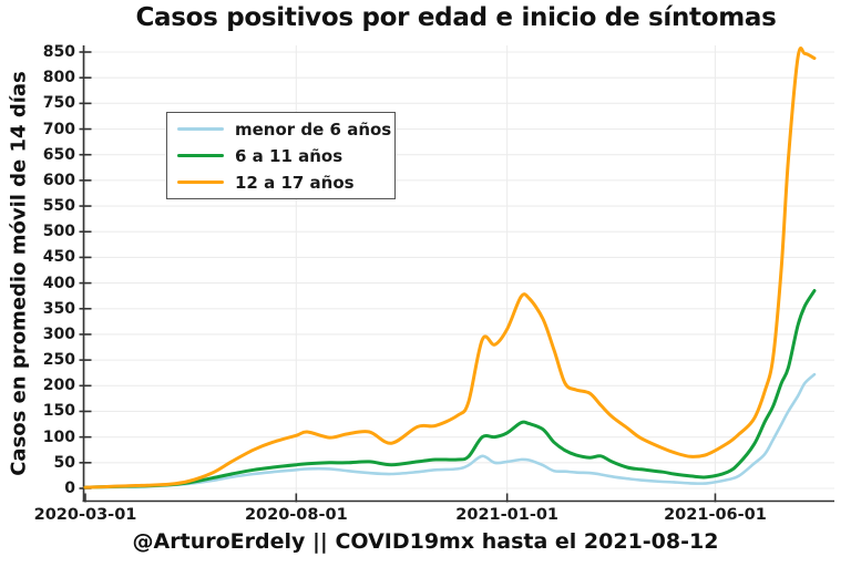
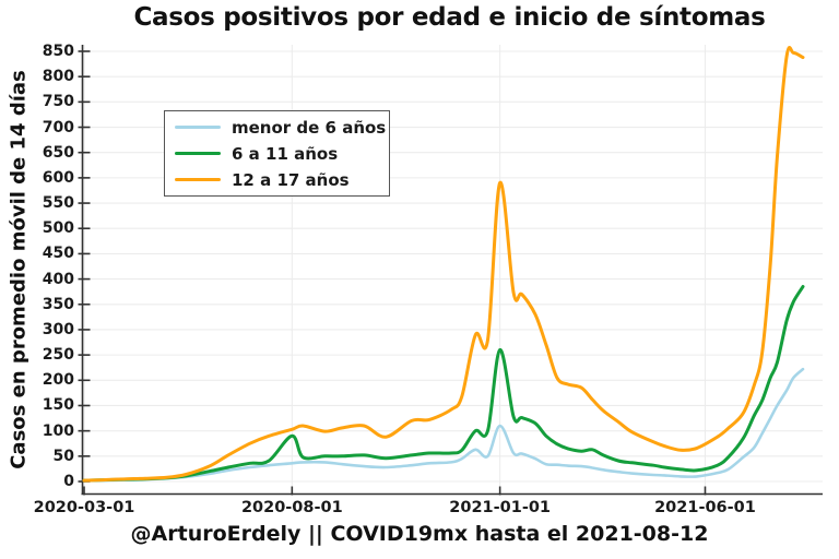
6 a 11 años/2020-08-01: 50 -> 90
menor de 6 años/2021-01-01: 50 -> 110
6 a 11 años/2021-01-01: 110 -> 260
12 a 17 años/2021-01-01: 310 -> 590
